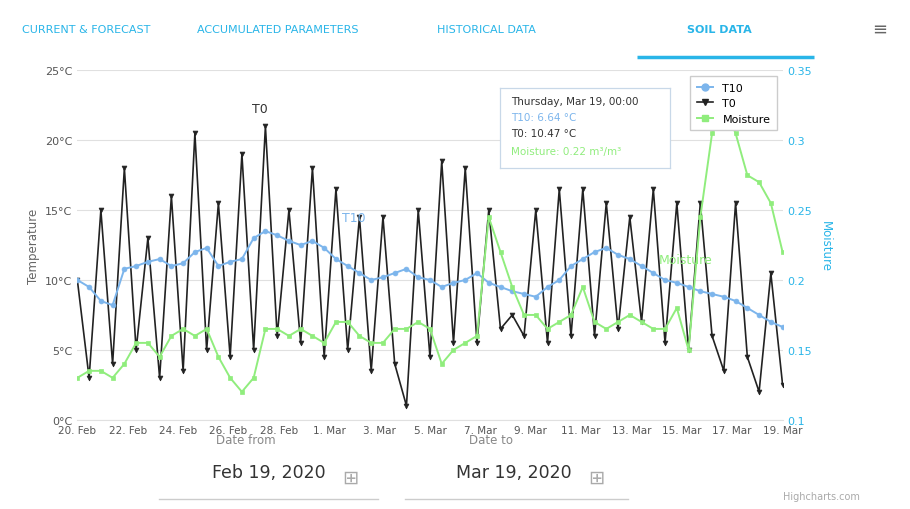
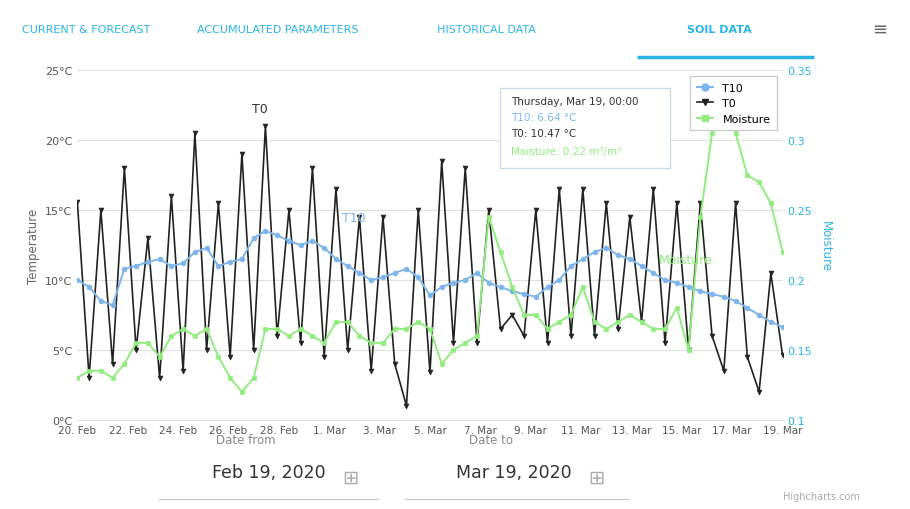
T0/20. Feb: 10.0°C -> 15.6°C
T10/5. Mar: 10.0°C -> 8.9°C
T0/5. Mar: 4.5°C -> 3.4°C
T0/19. Mar: 2.5°C -> 4.6°C
